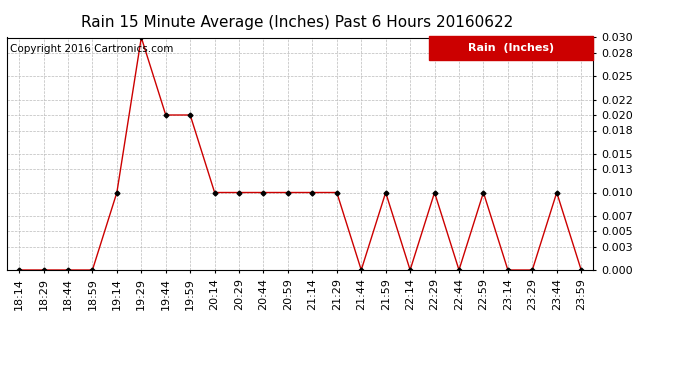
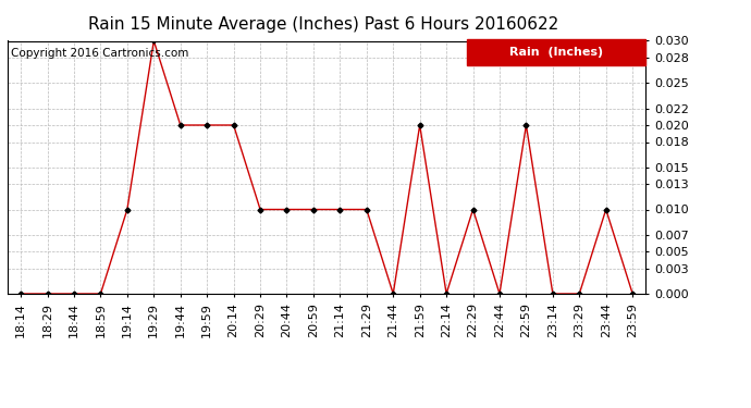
20:14: 0.01 -> 0.02
21:59: 0.01 -> 0.02
22:59: 0.01 -> 0.02
